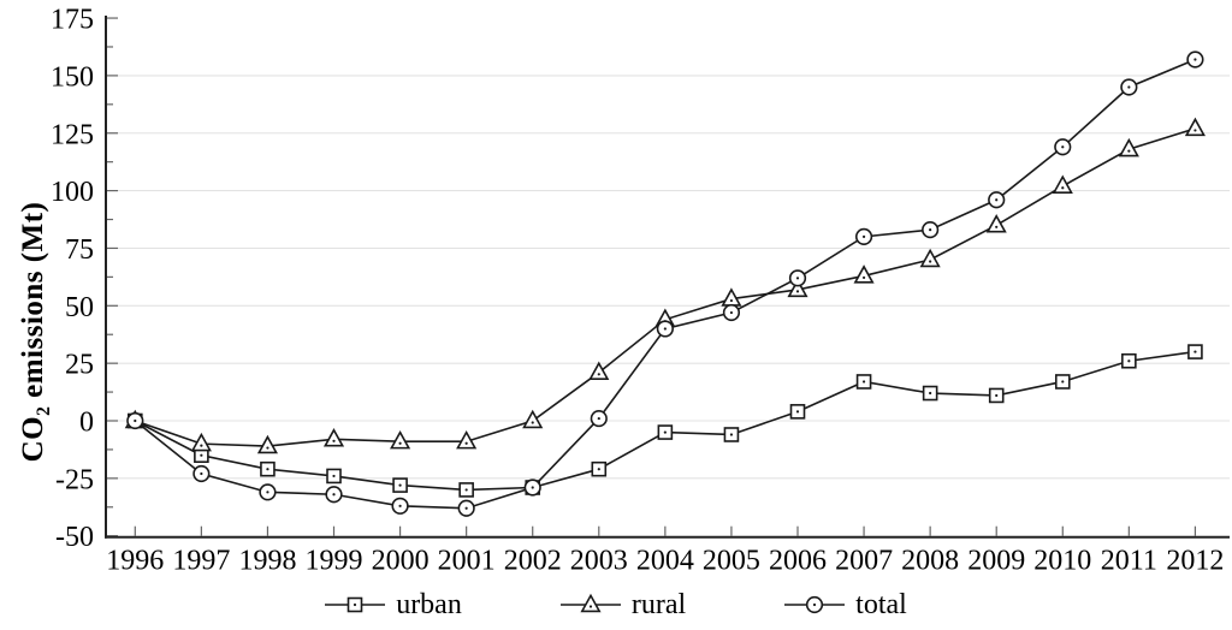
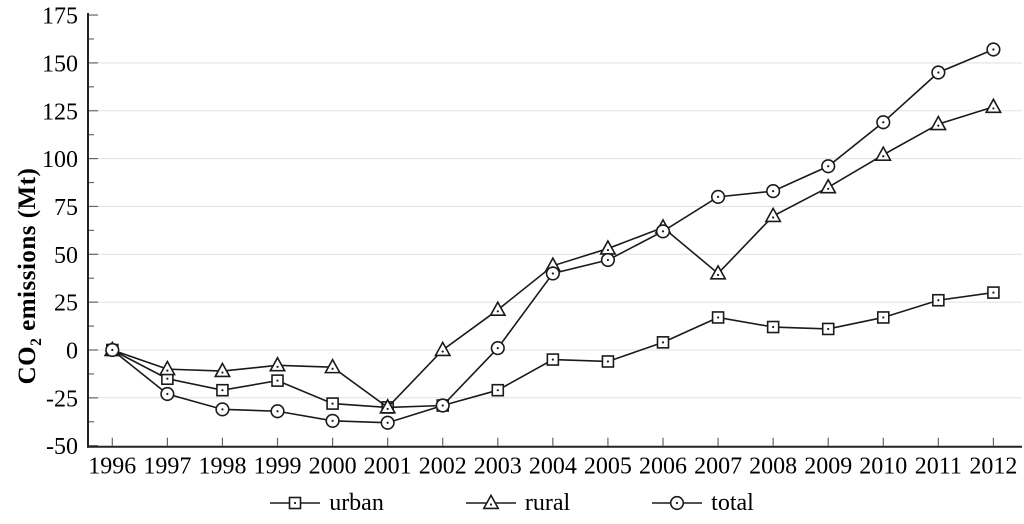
urban/1999: -24 -> -16
rural/2001: -9 -> -30
rural/2006: 57 -> 64
rural/2007: 63 -> 40
